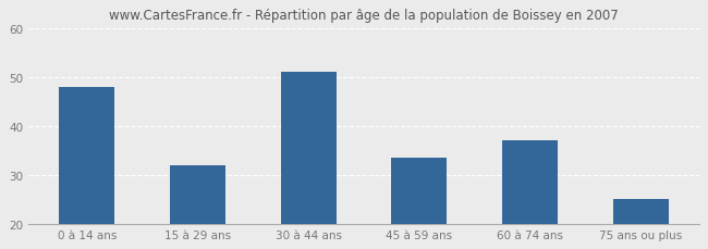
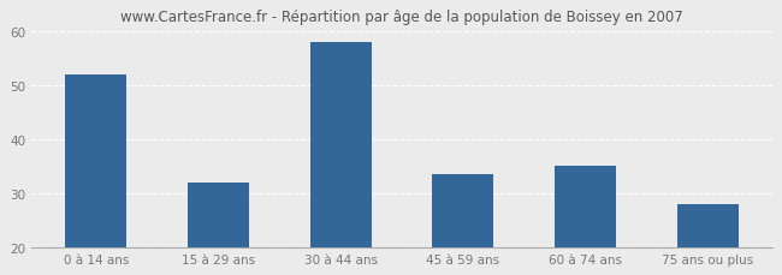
0 à 14 ans: 48.0 -> 52.0
30 à 44 ans: 51.0 -> 58.0
60 à 74 ans: 37.0 -> 35.0
75 ans ou plus: 25.0 -> 28.0
